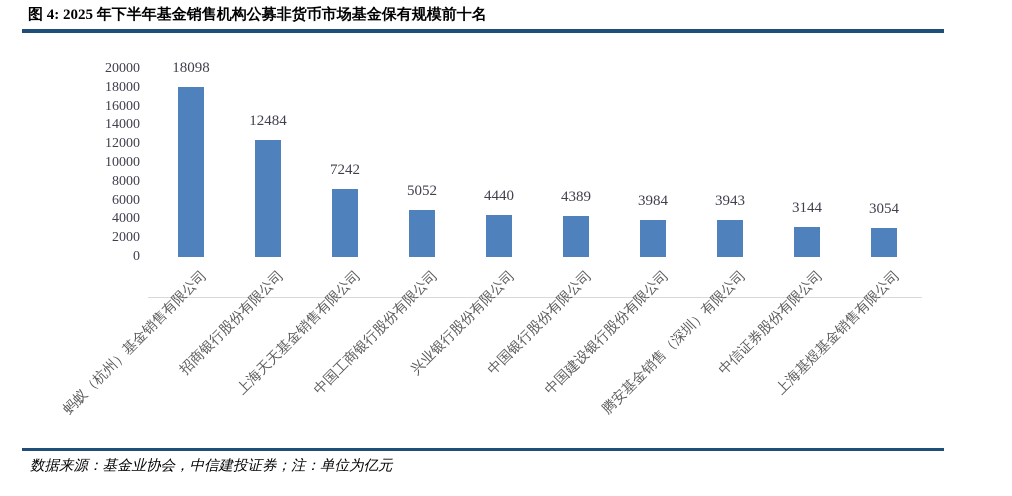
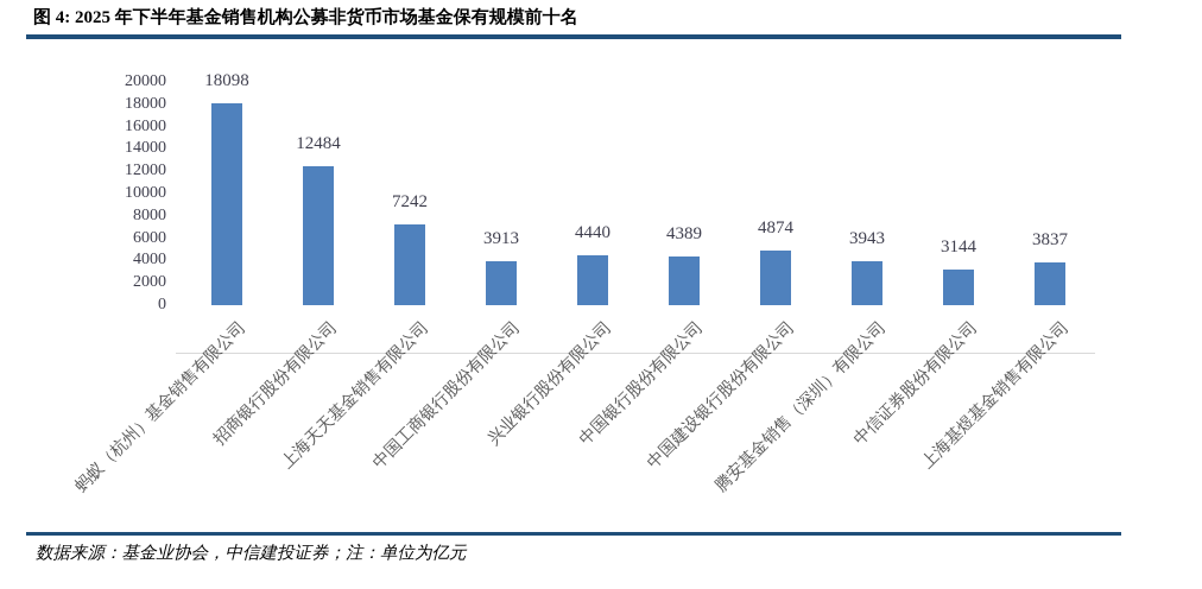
中国工商银行股份有限公司: 5052 -> 3913
中国建设银行股份有限公司: 3984 -> 4874
上海基煜基金销售有限公司: 3054 -> 3837
